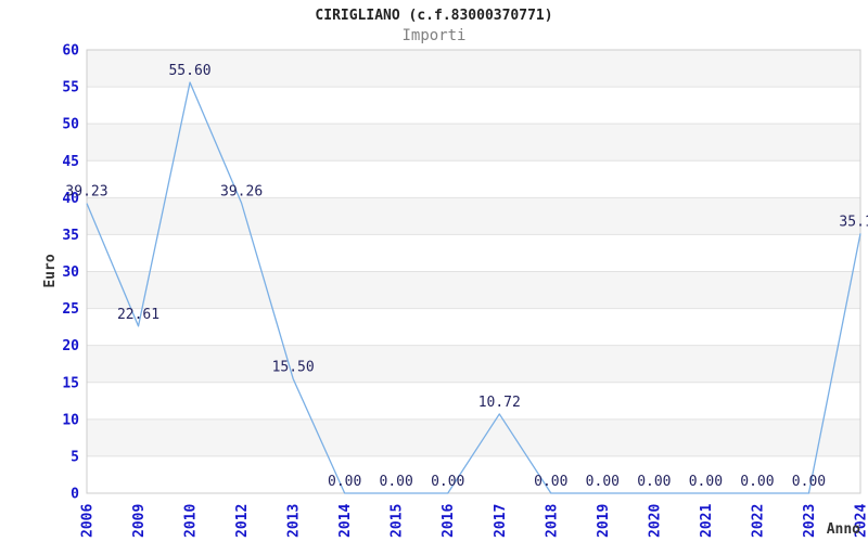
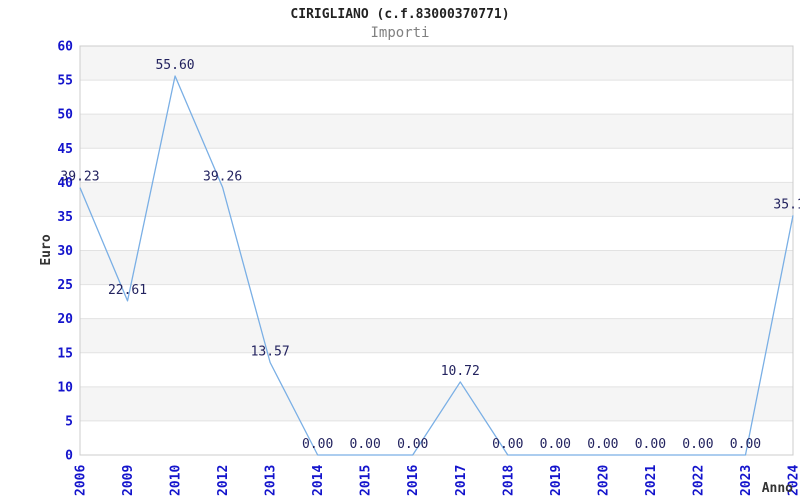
2013: 15.50 -> 13.57
